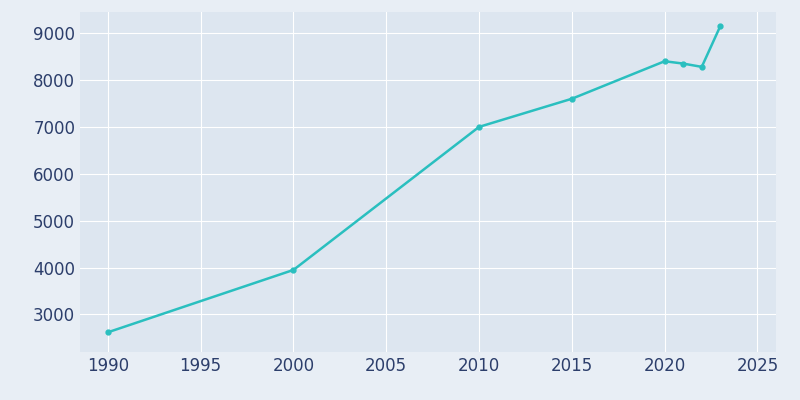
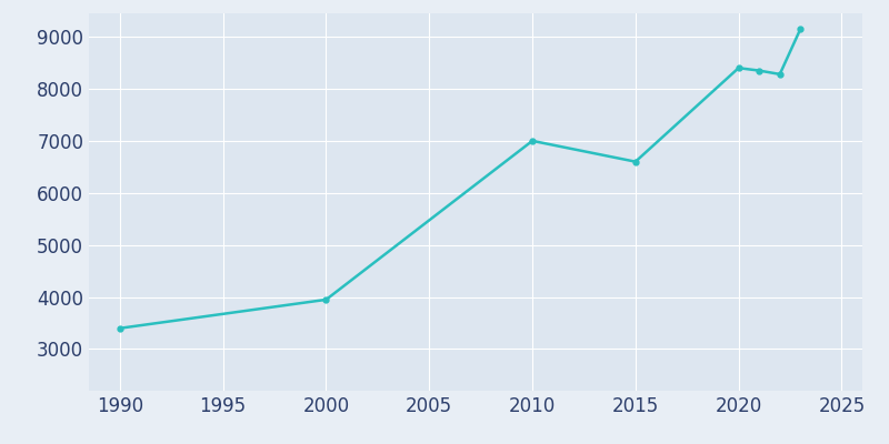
1990: 2620 -> 3400
2015: 7600 -> 6600
